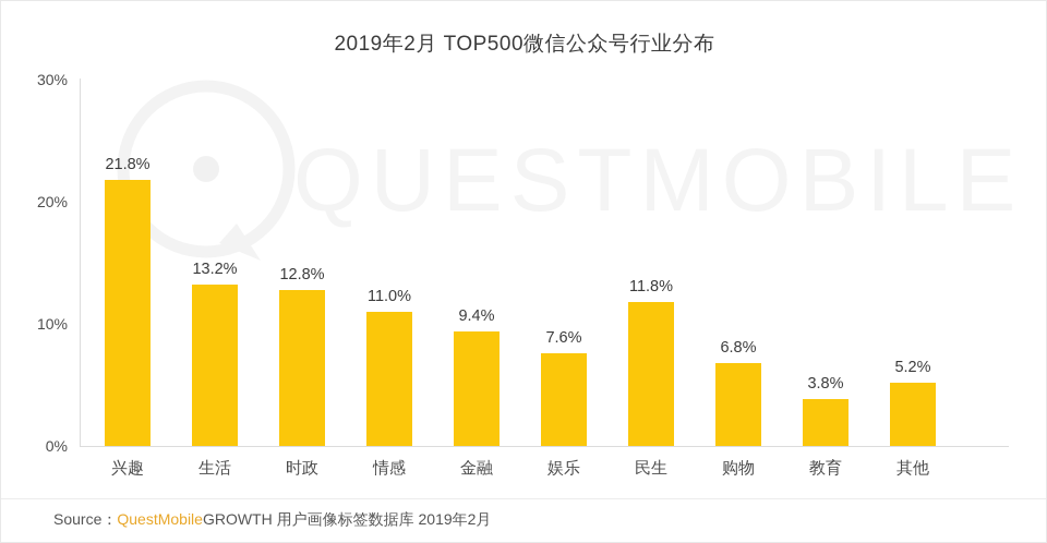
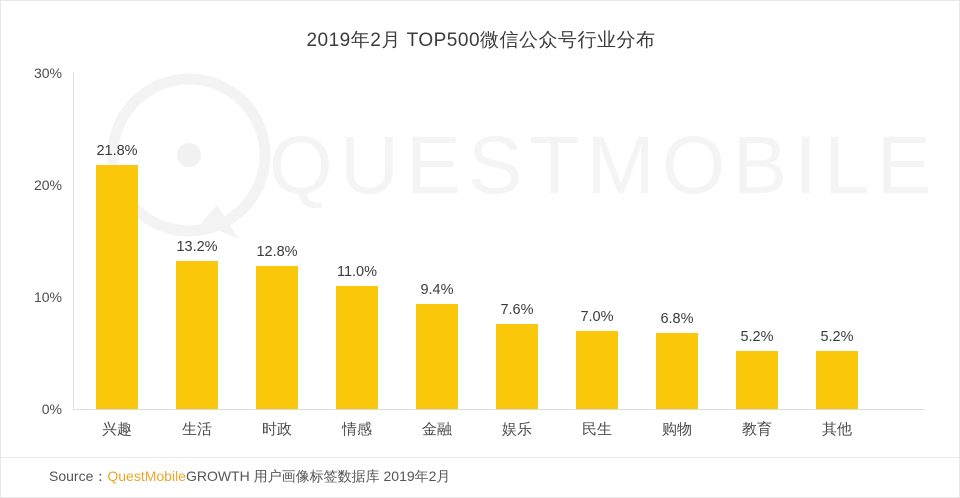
民生: 11.8% -> 7.0%
教育: 3.8% -> 5.2%
